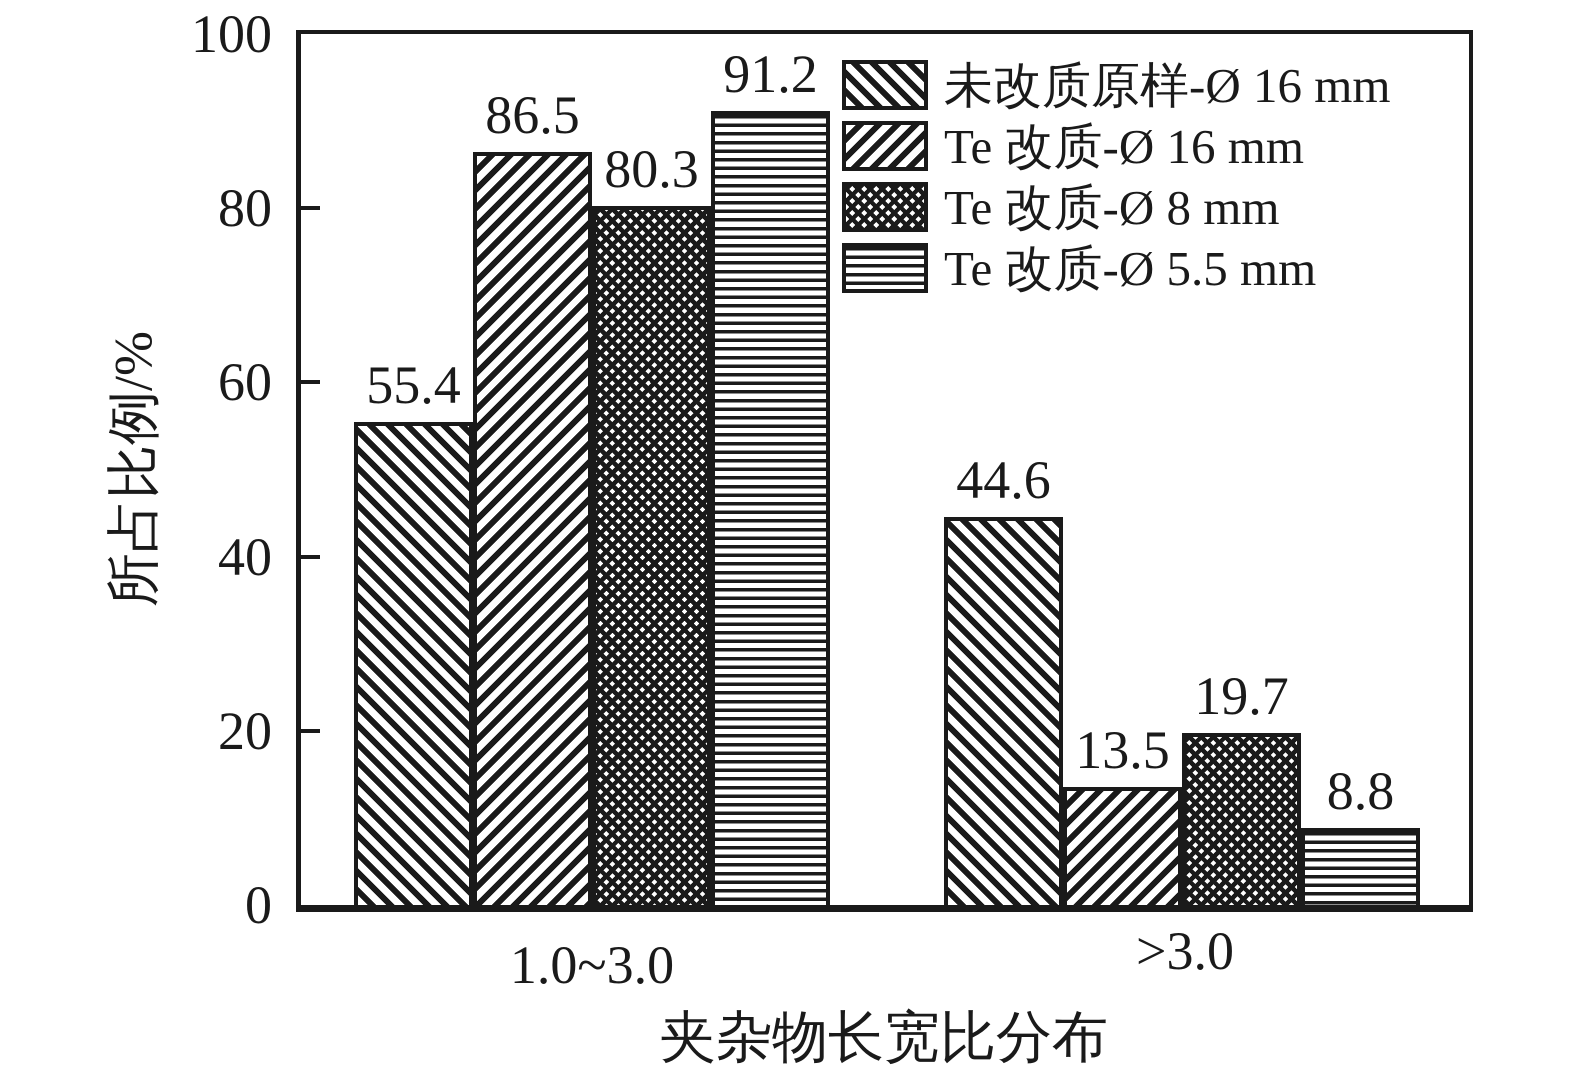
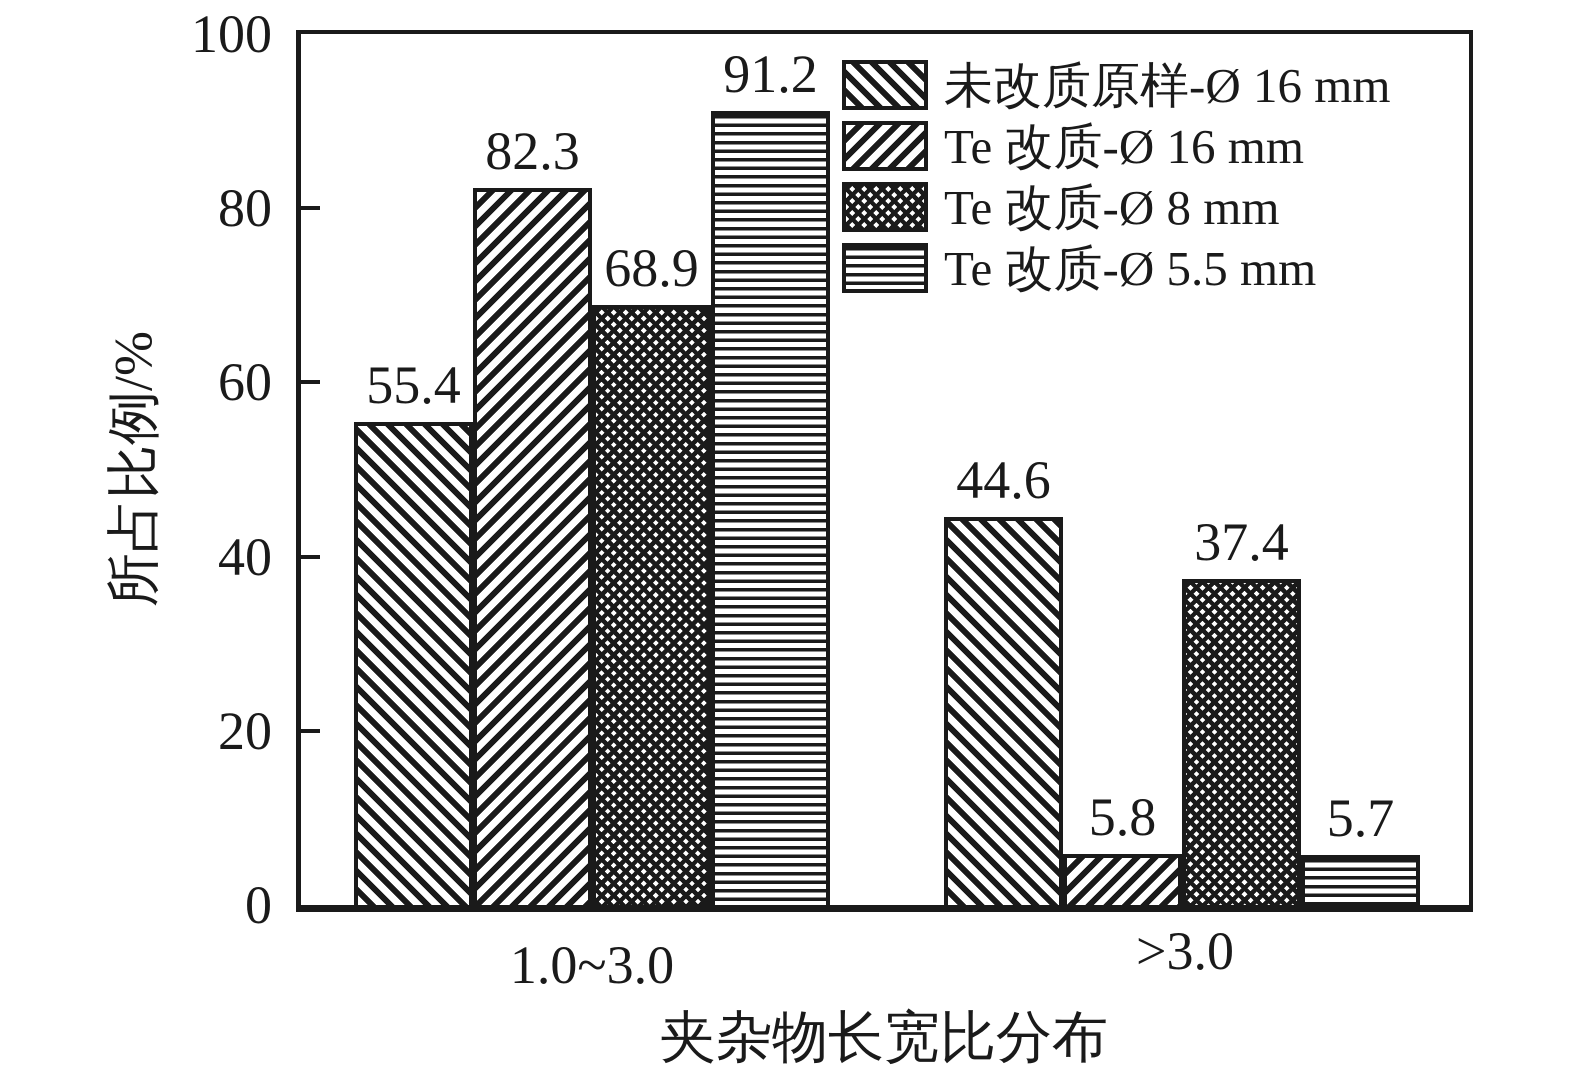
Te 改质-Ø 16 mm/1.0~3.0: 86.5 -> 82.3
Te 改质-Ø 8 mm/1.0~3.0: 80.3 -> 68.9
Te 改质-Ø 16 mm/>3.0: 13.5 -> 5.8
Te 改质-Ø 8 mm/>3.0: 19.7 -> 37.4
Te 改质-Ø 5.5 mm/>3.0: 8.8 -> 5.7
